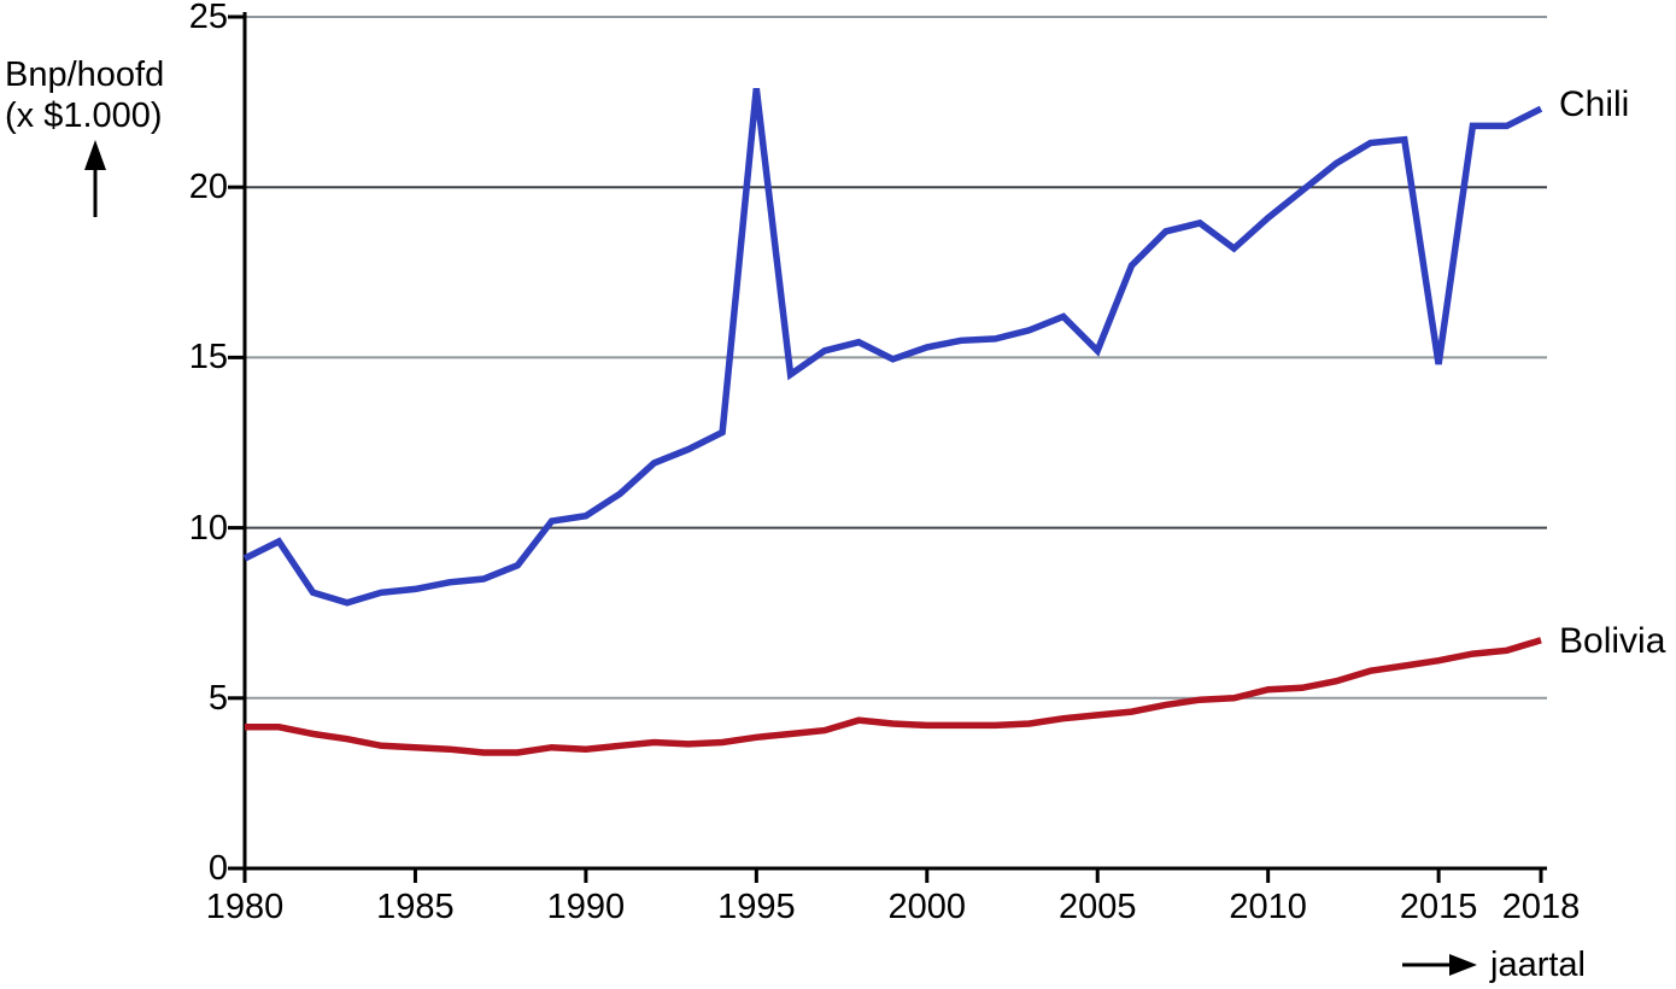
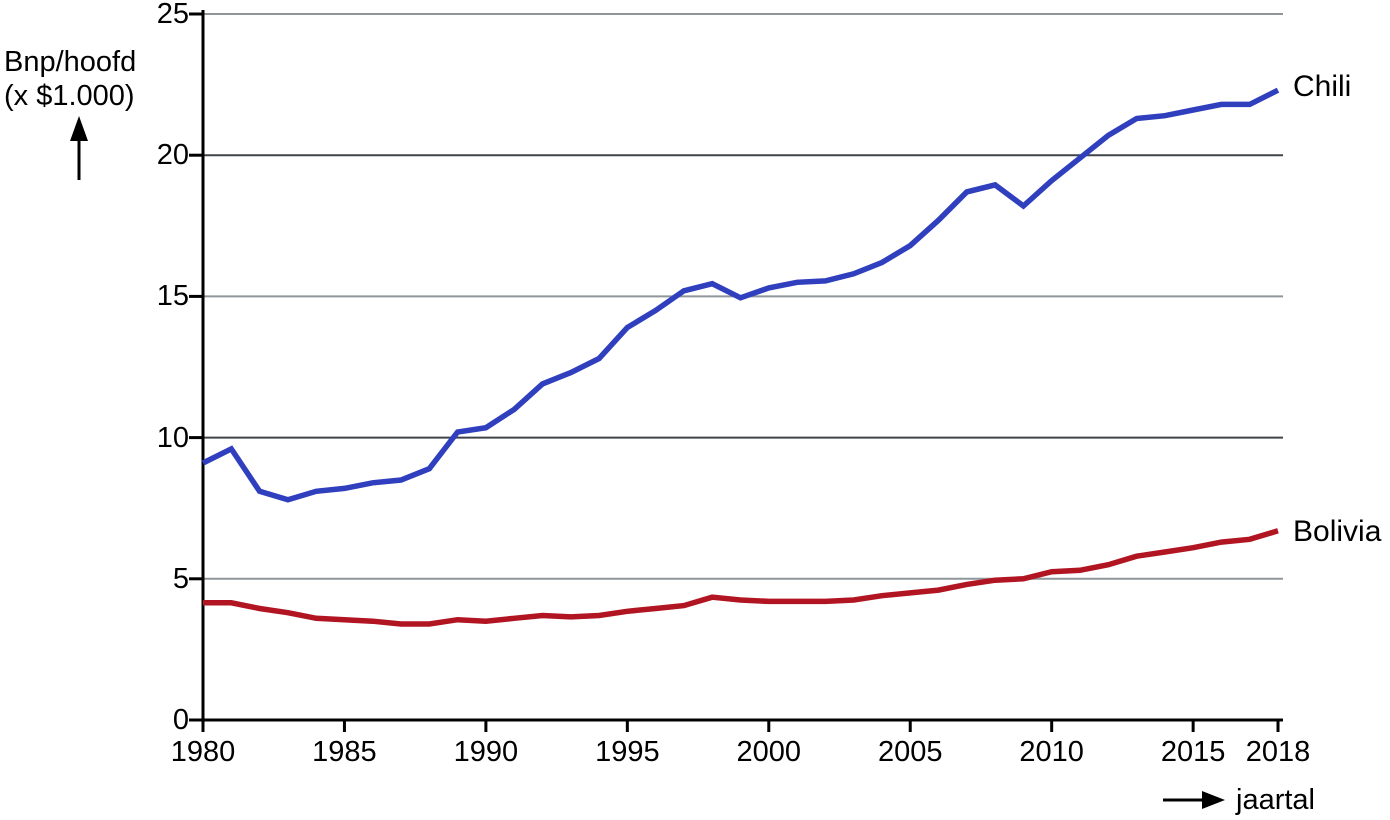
Chili/1995: 22.9 -> 13.9
Chili/2005: 15.2 -> 16.8
Chili/2015: 14.8 -> 21.6
